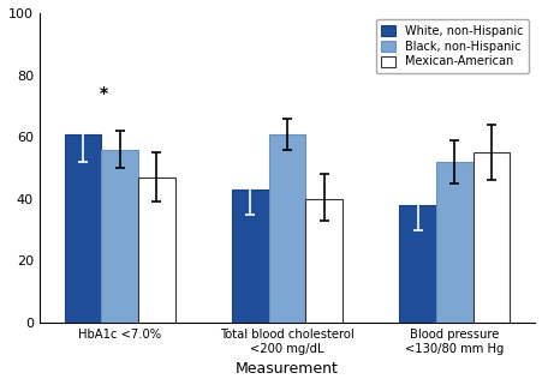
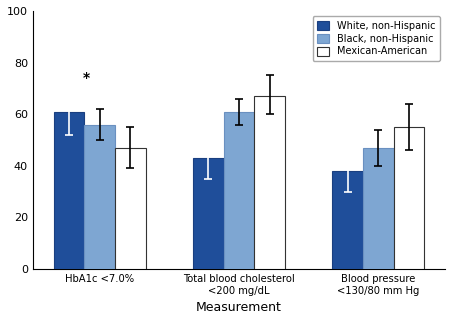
Mexican-American/Total blood cholesterol <200 mg/dL: 40 -> 67
Black, non-Hispanic/Blood pressure <130/80 mm Hg: 52 -> 47
